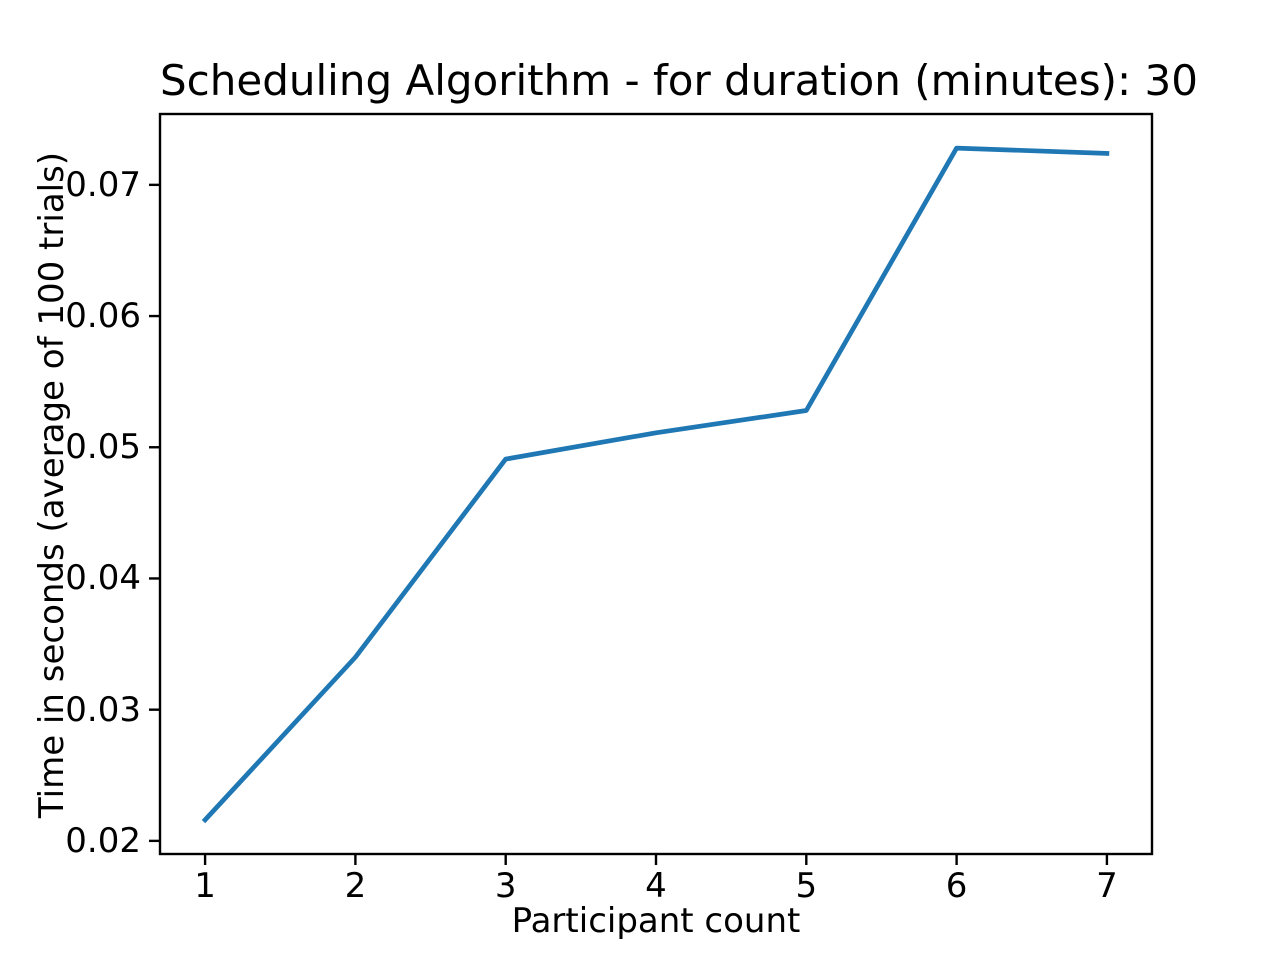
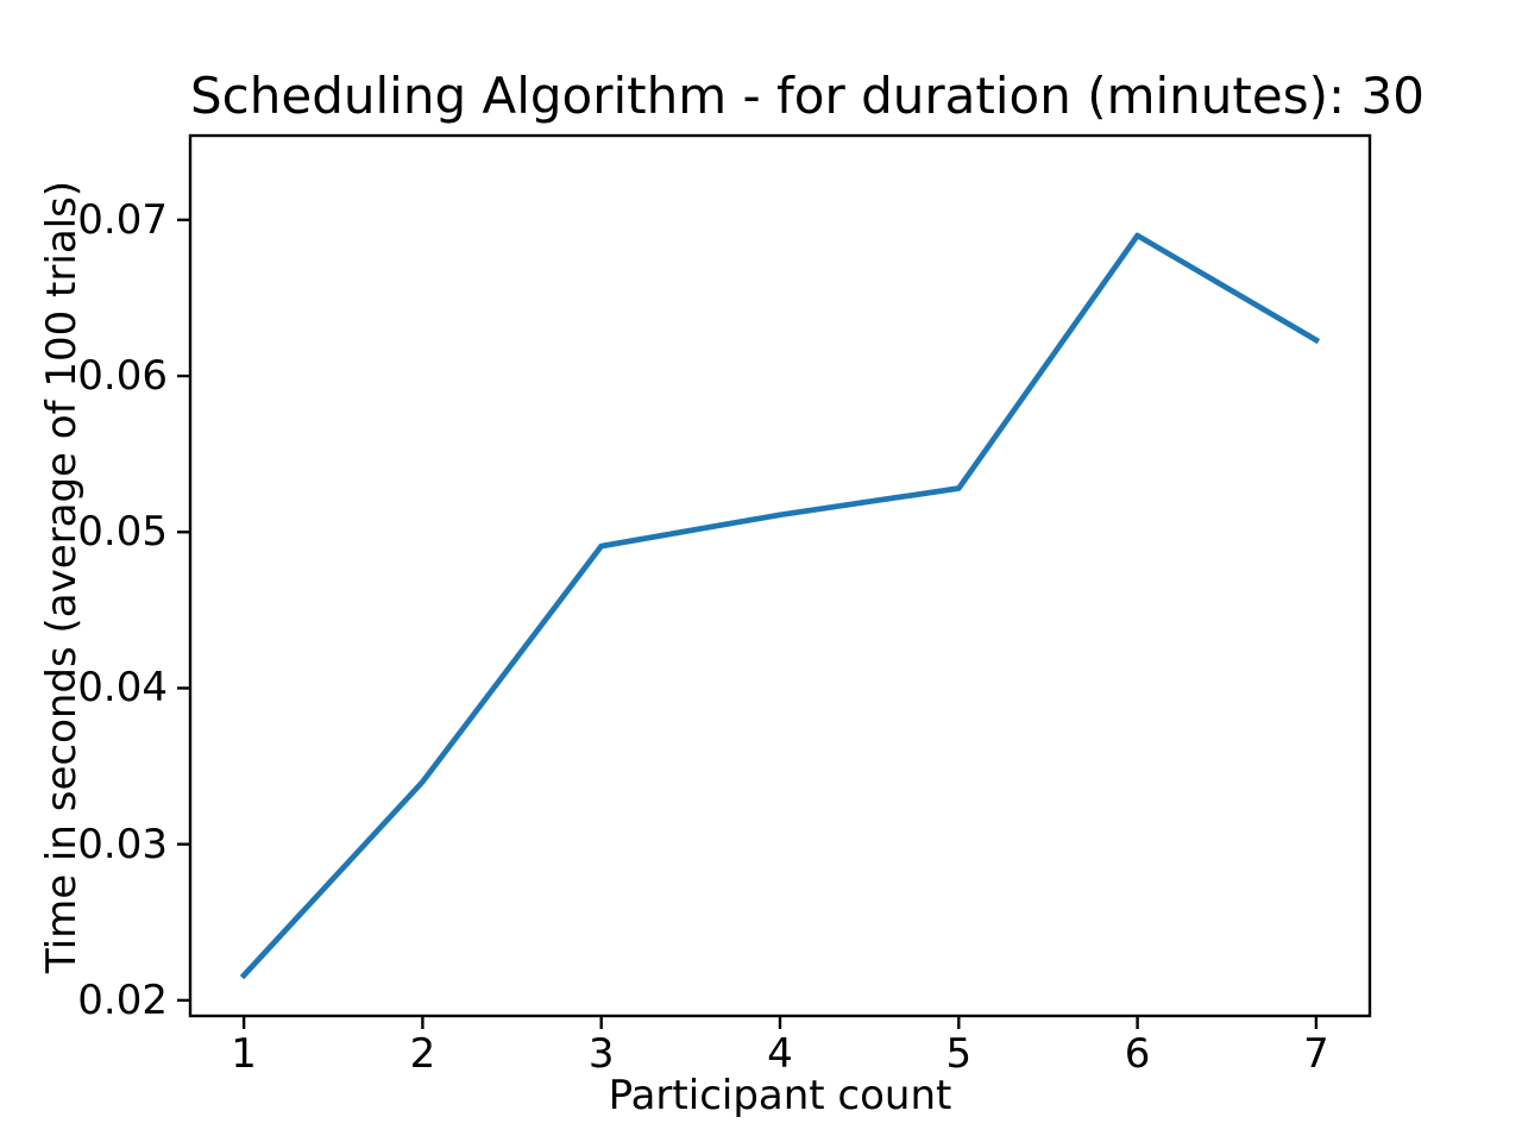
6: 0.0728 -> 0.0690
7: 0.0724 -> 0.0623
